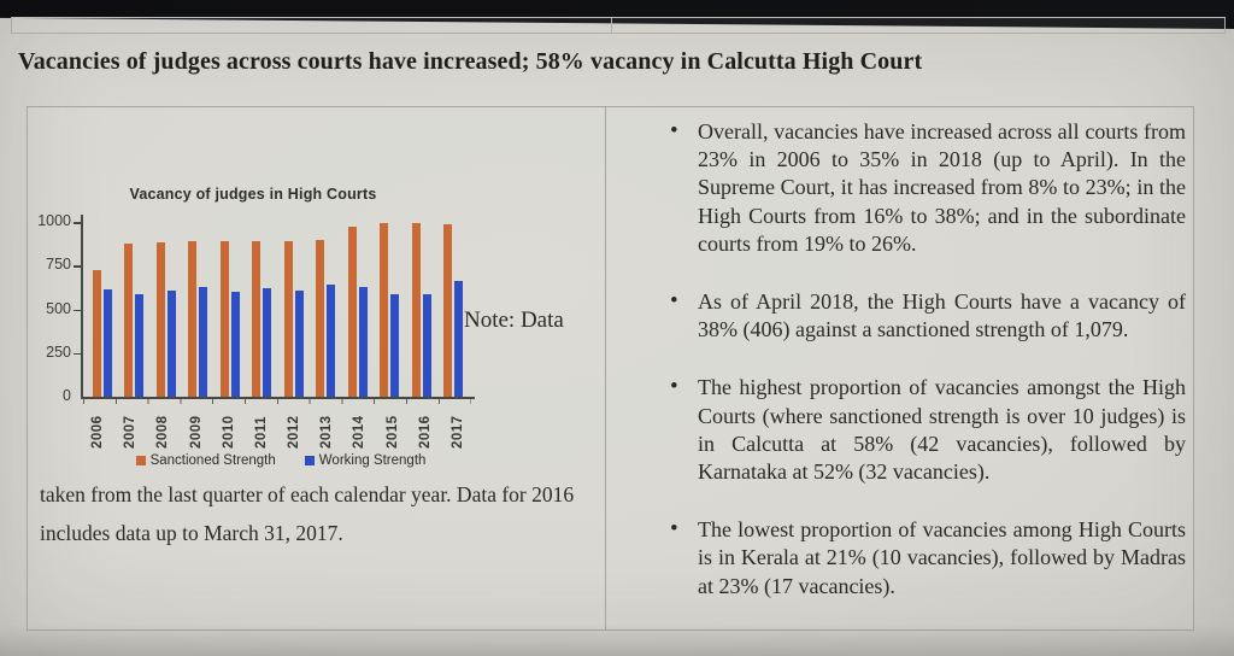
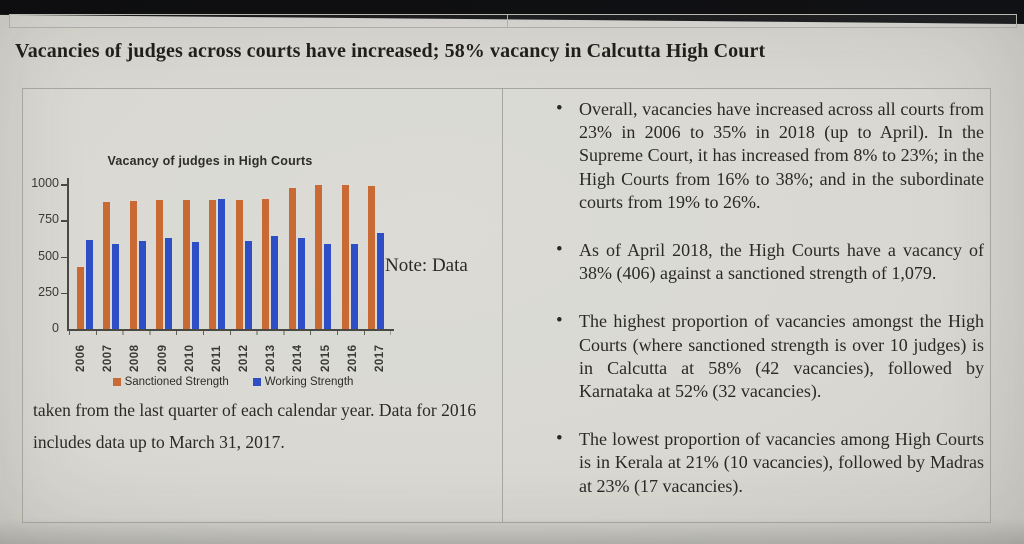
Sanctioned Strength/2006: 720 -> 430
Working Strength/2011: 620 -> 900
